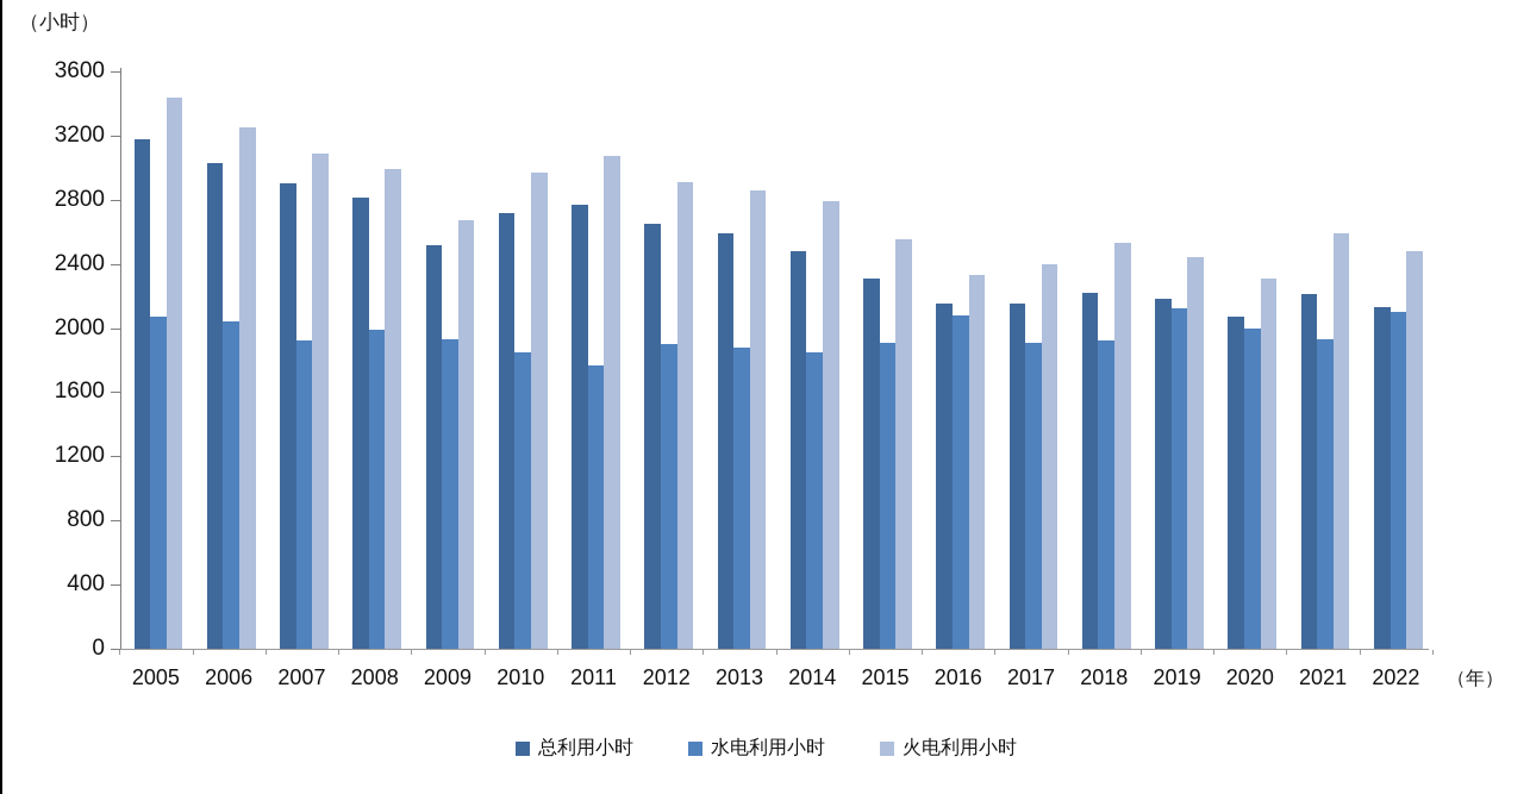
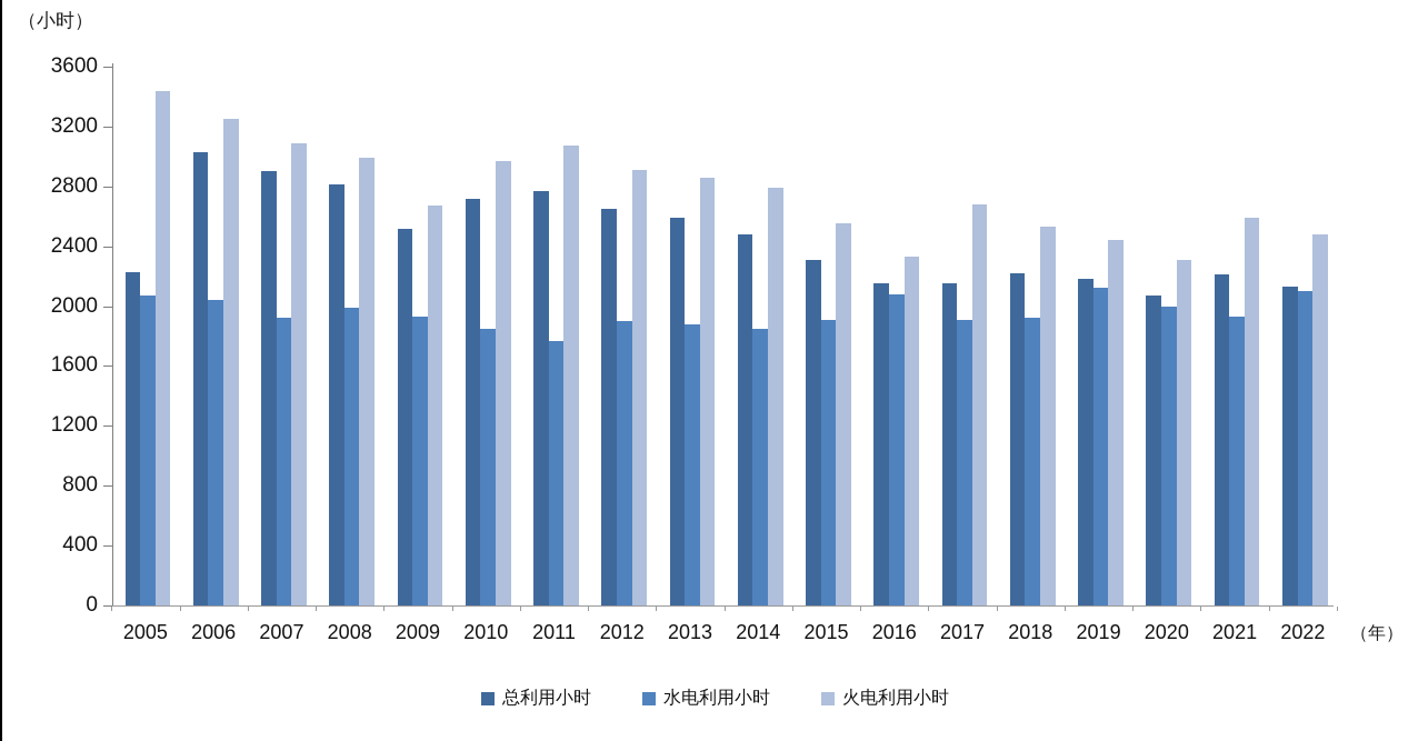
总利用小时/2005: 3180 -> 2230
火电利用小时/2017: 2400 -> 2680
